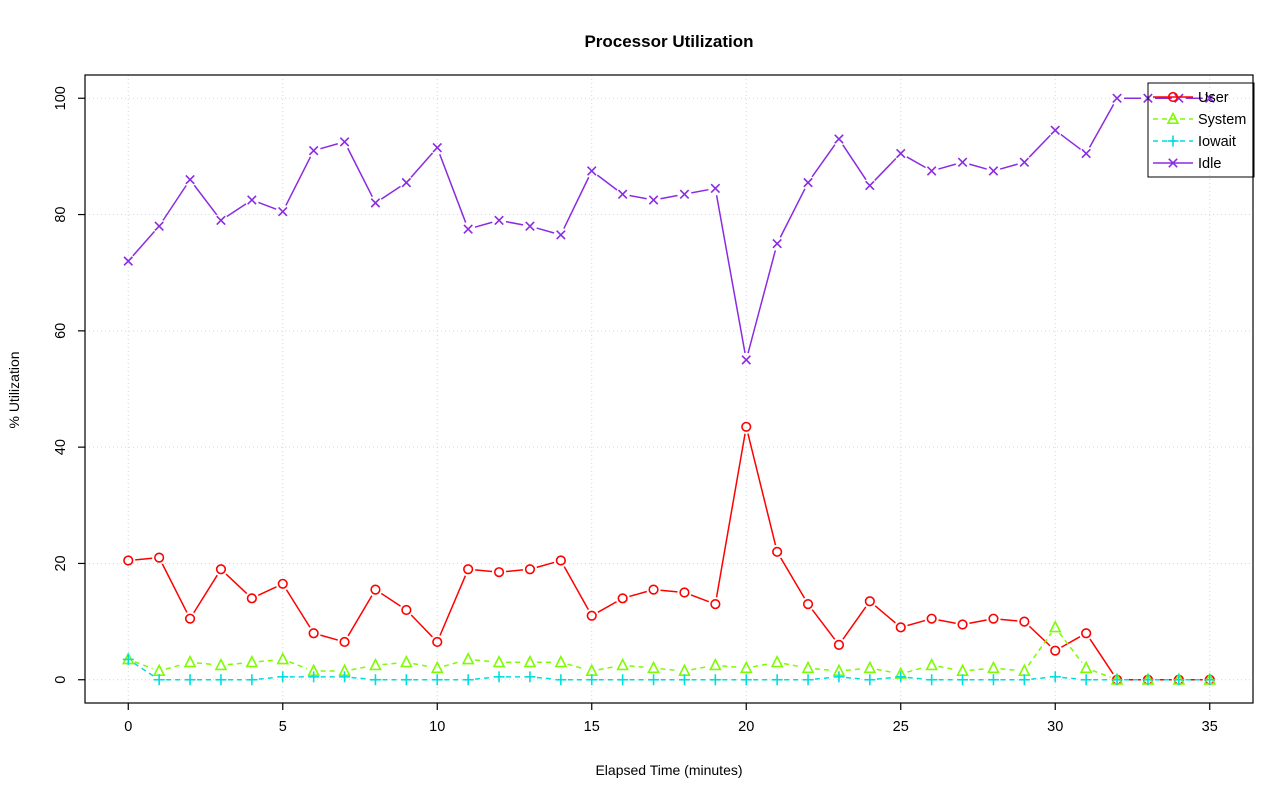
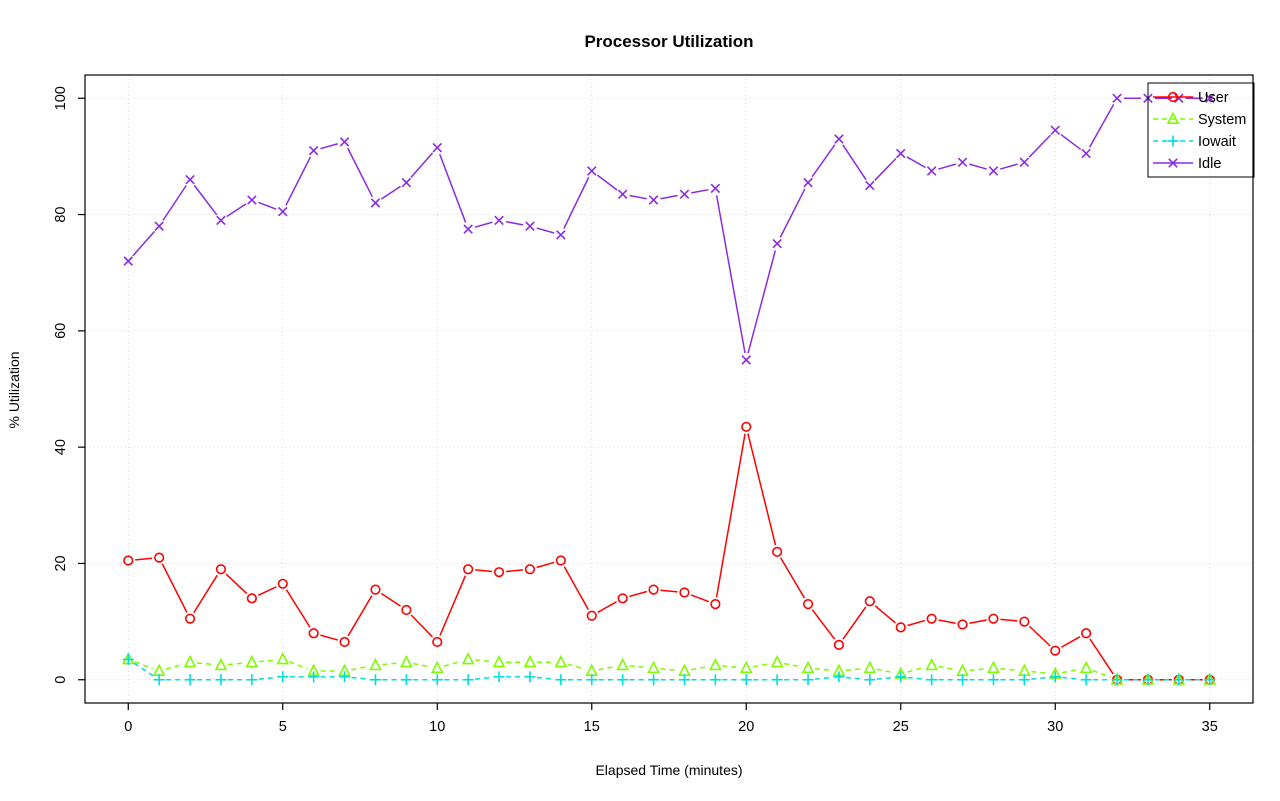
System/30: 9 -> 1
